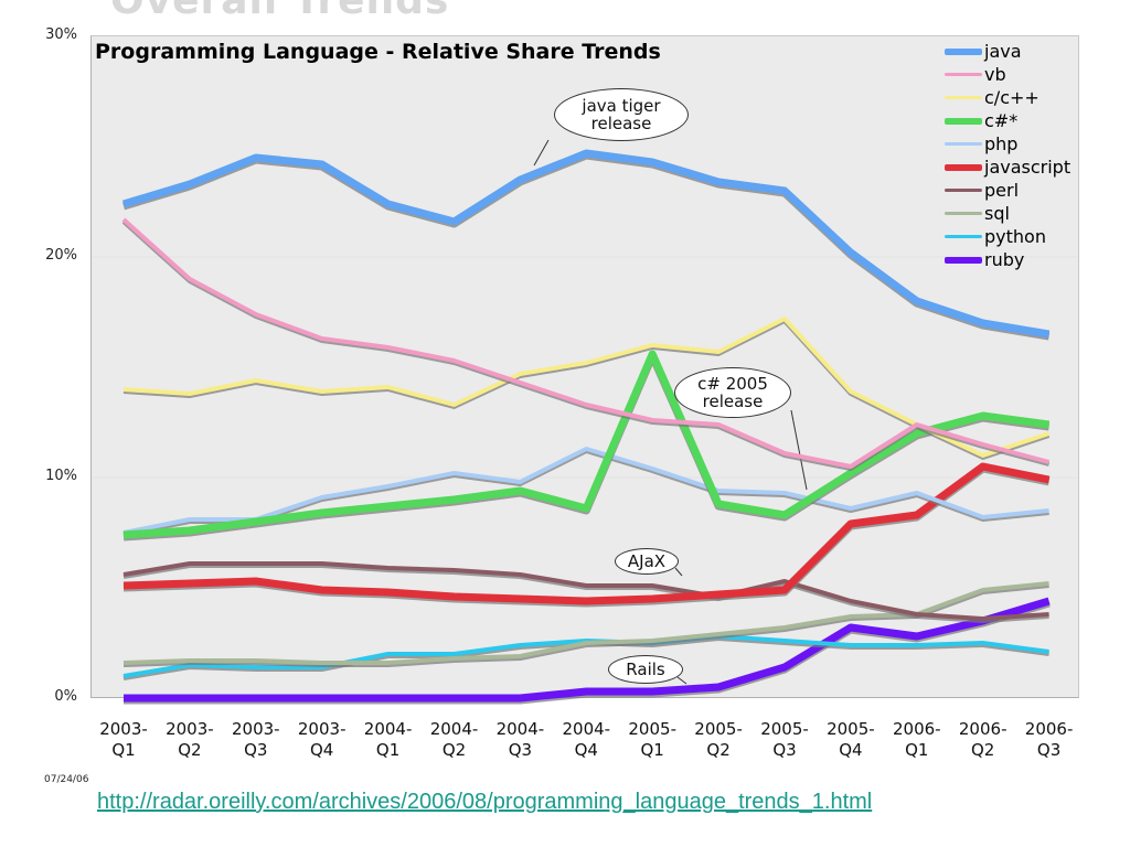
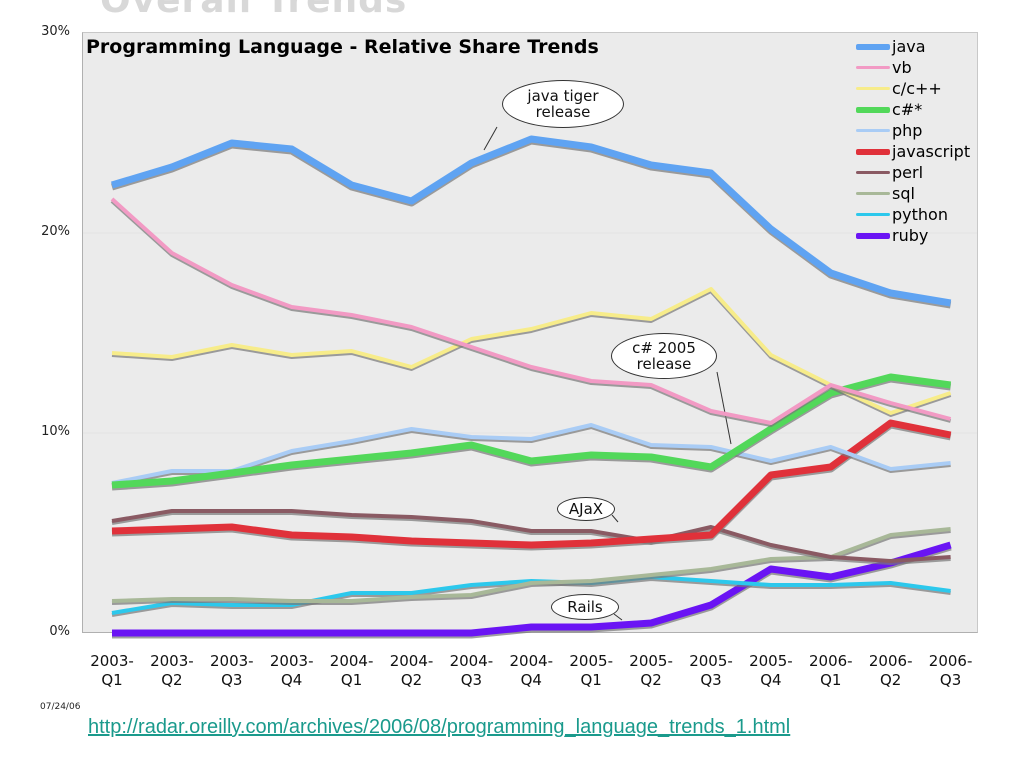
php/2004-Q4: 11.3% -> 9.7%
c#*/2005-Q1: 15.6% -> 8.9%
